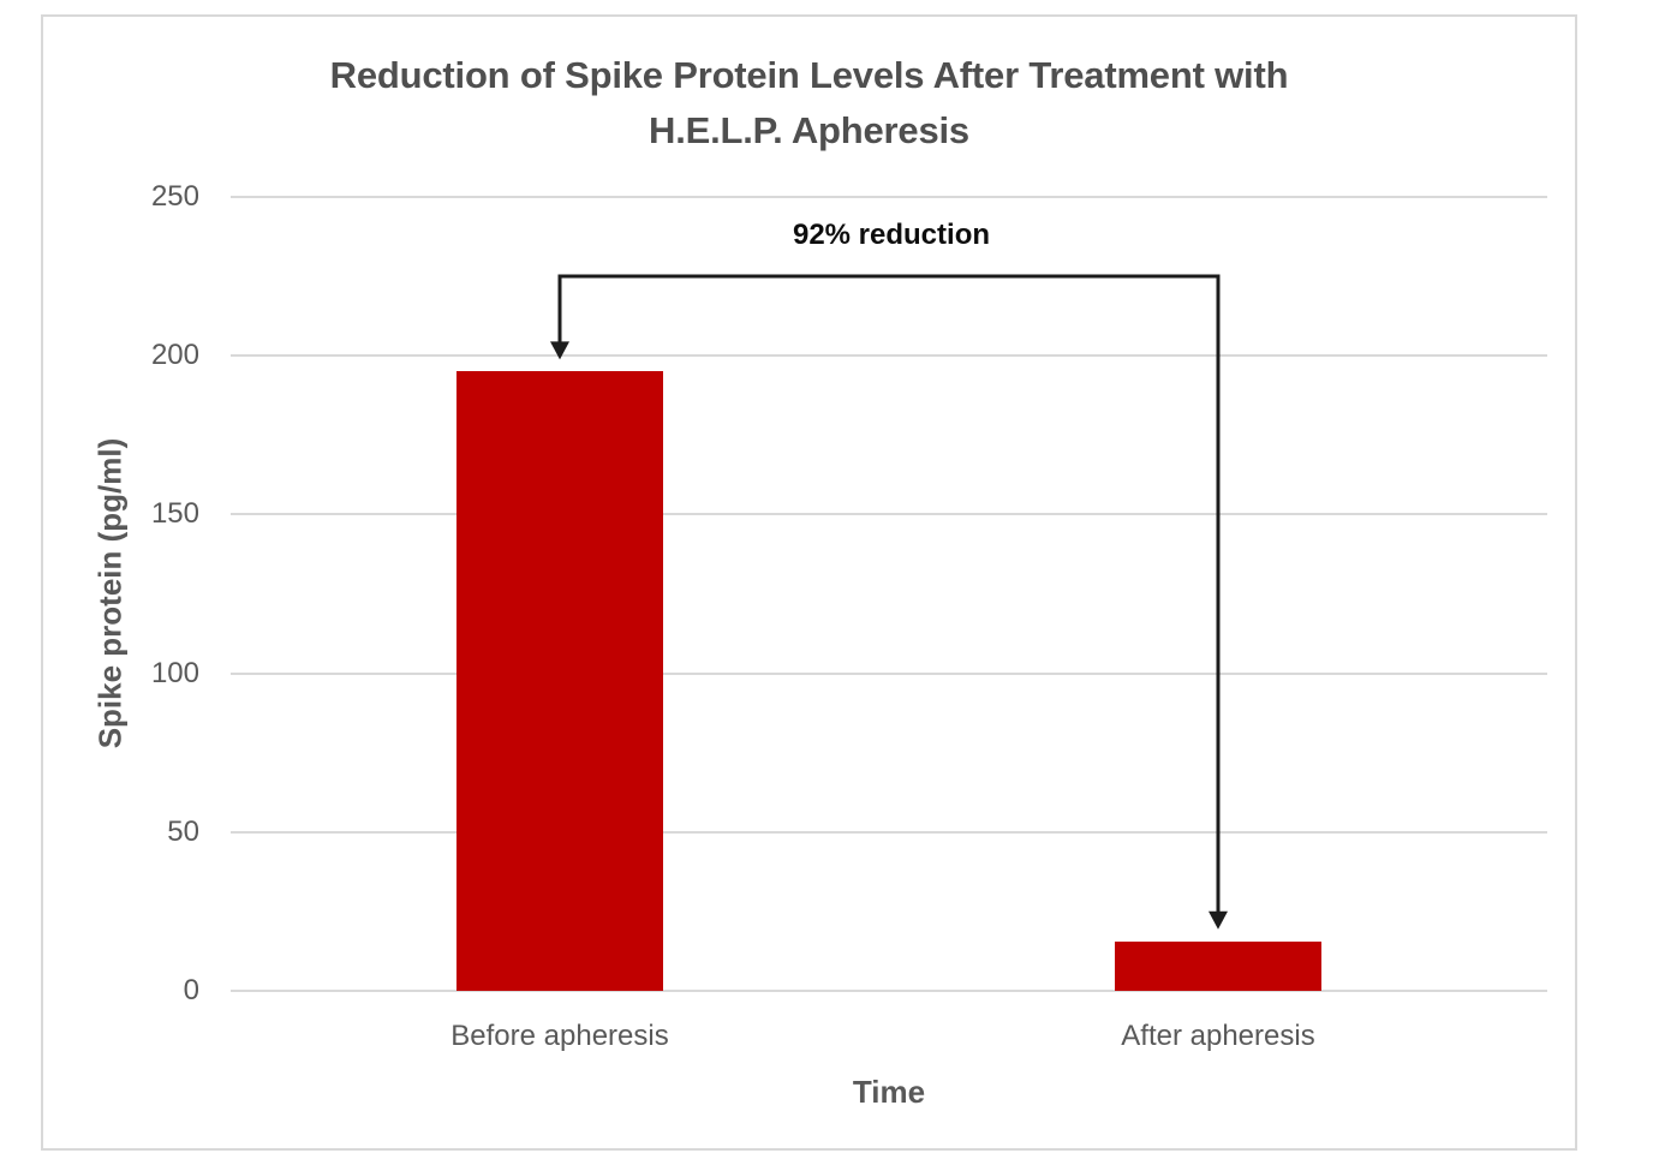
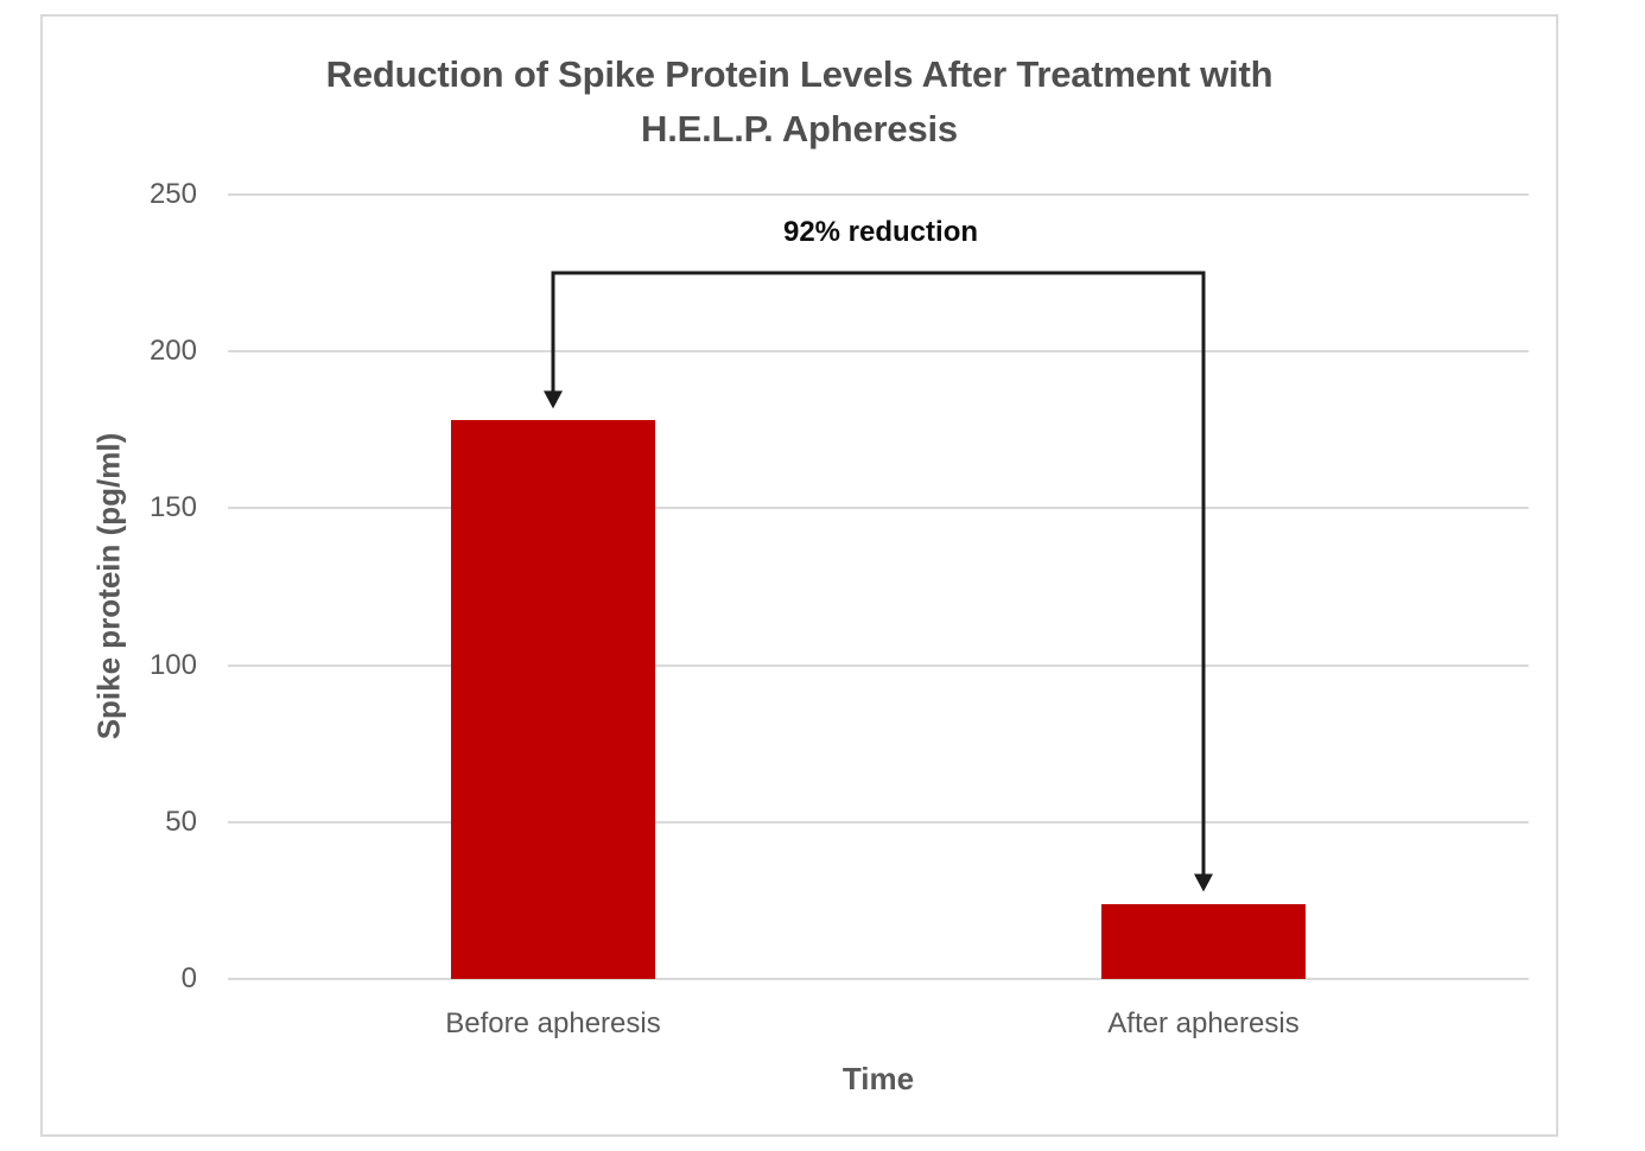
Before apheresis: 195 -> 178
After apheresis: 16 -> 24
